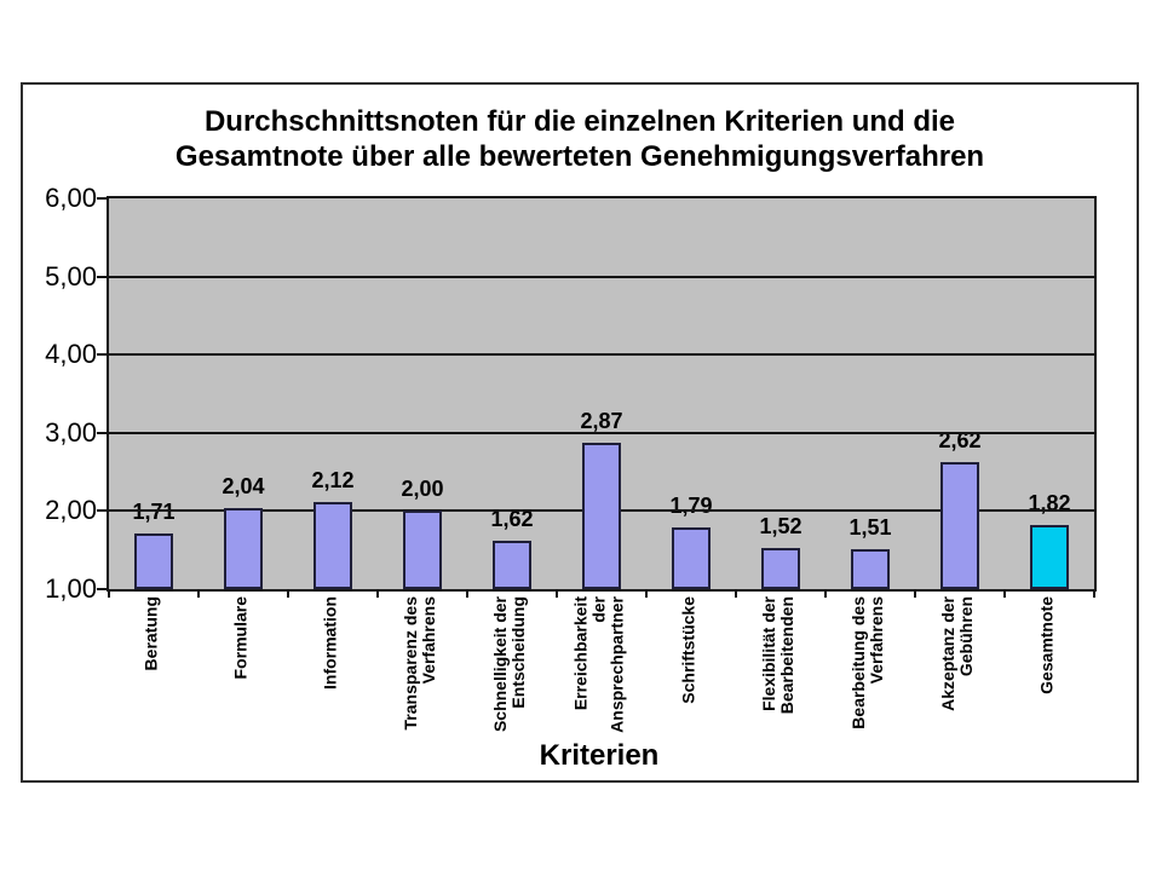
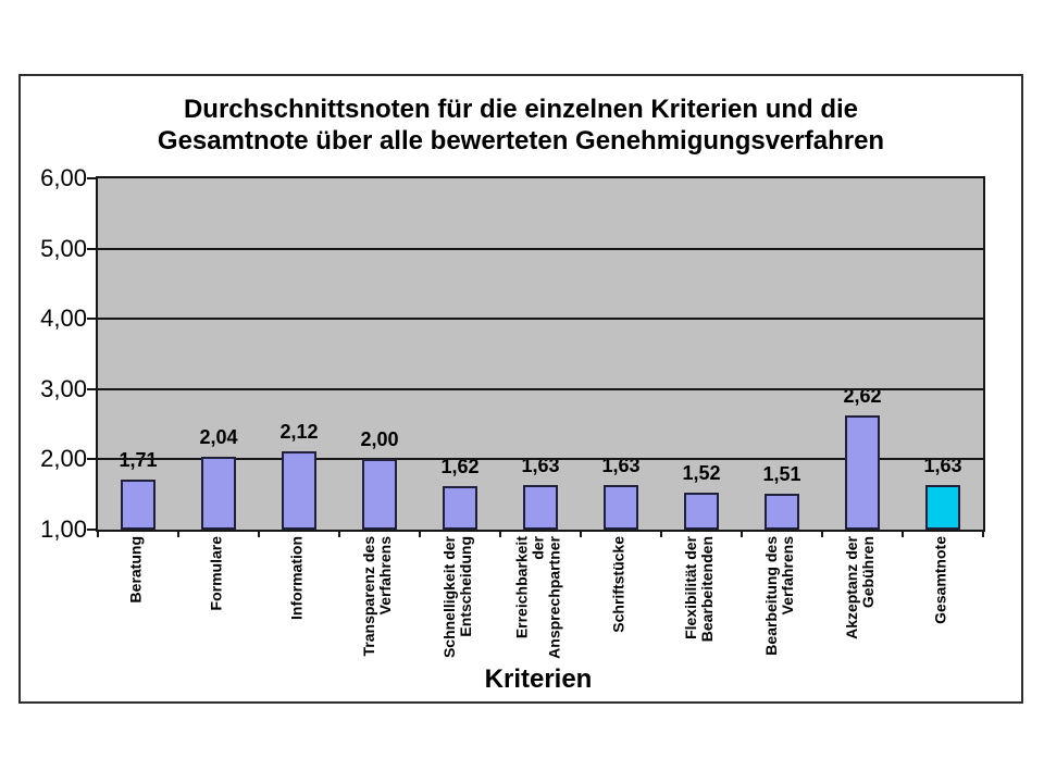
Erreichbarkeit der Ansprechpartner: 2,87 -> 1,63
Schriftstücke: 1,79 -> 1,63
Gesamtnote: 1,82 -> 1,63
